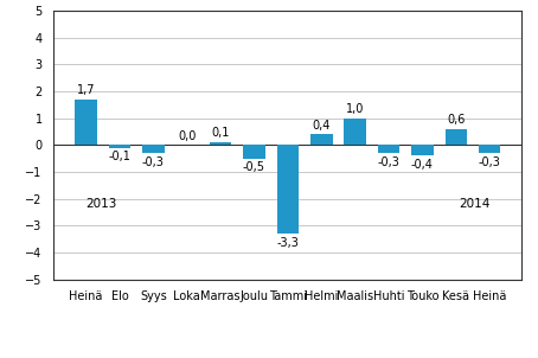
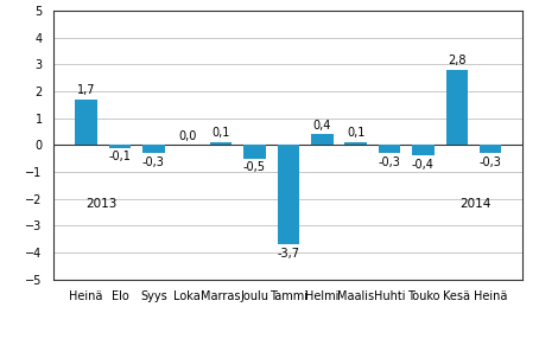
Tammi: -3,3 -> -3,7
Maalis: 1,0 -> 0,1
Kesä: 0,6 -> 2,8
